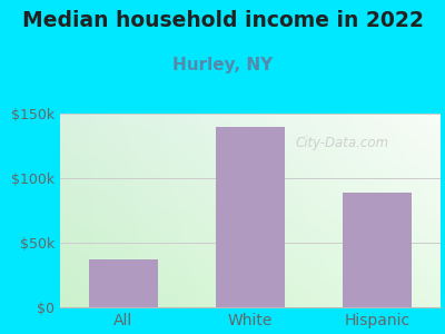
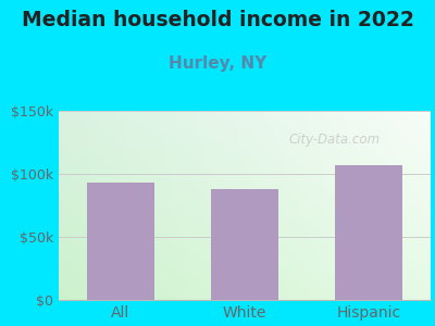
All: $37k -> $93k
White: $140k -> $88k
Hispanic: $89k -> $107k
